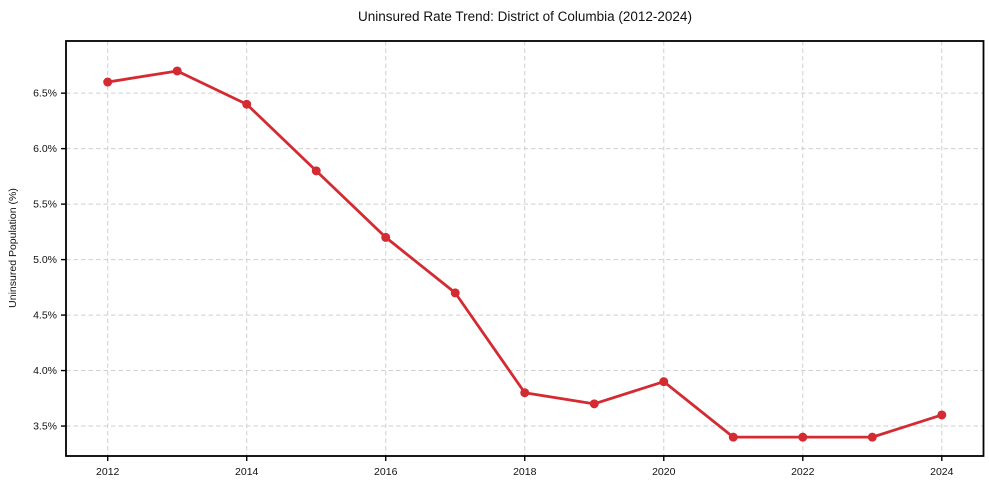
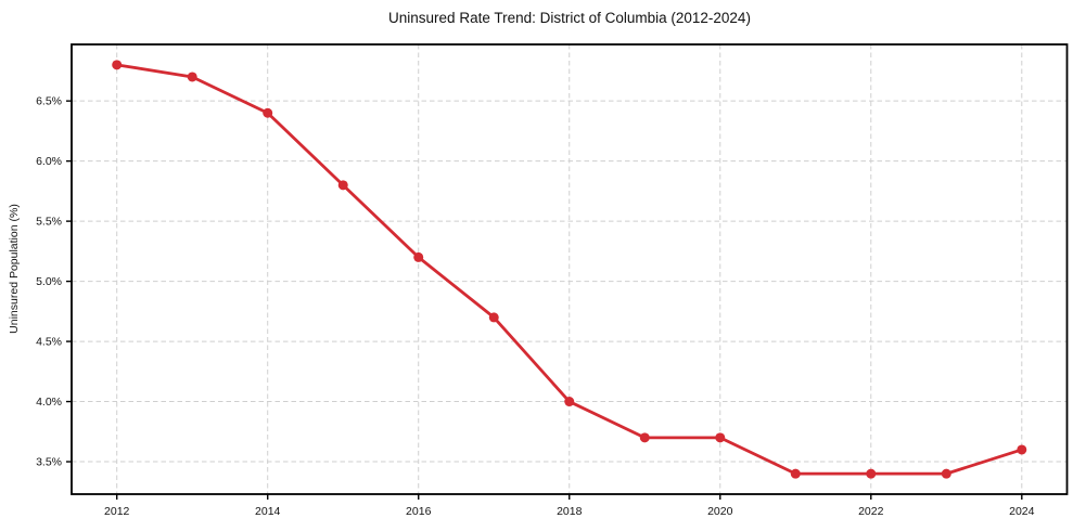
2012: 6.6% -> 6.8%
2018: 3.8% -> 4.0%
2020: 3.9% -> 3.7%
